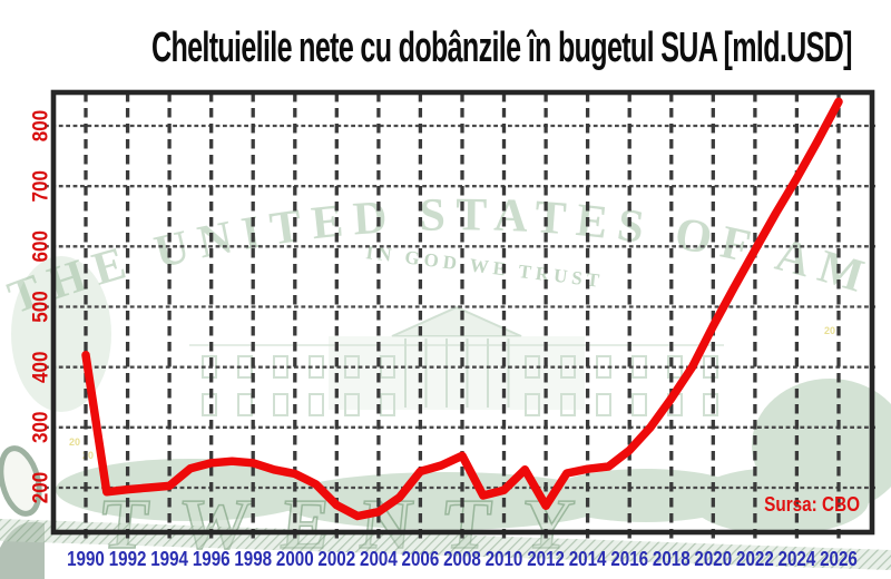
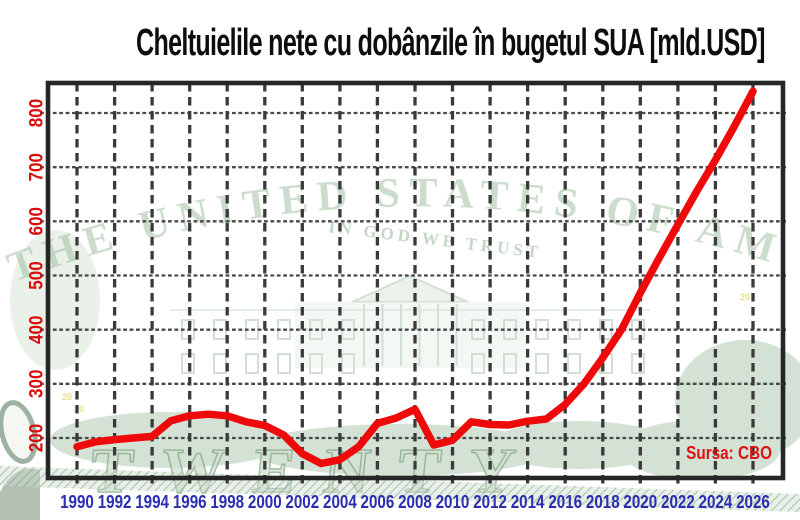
1990: 420 -> 180
2012: 170 -> 220
